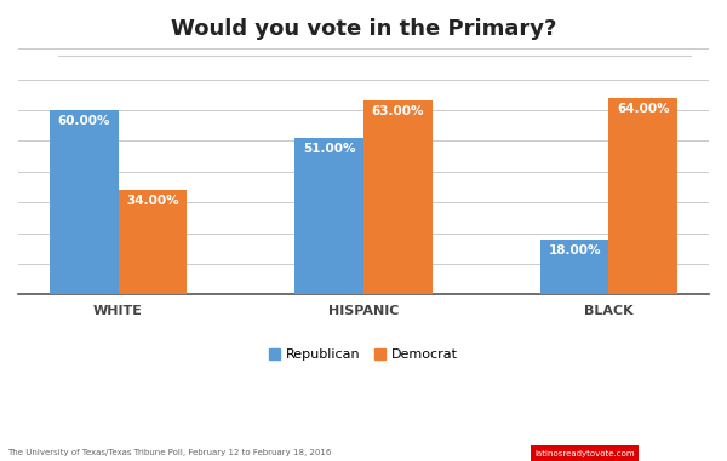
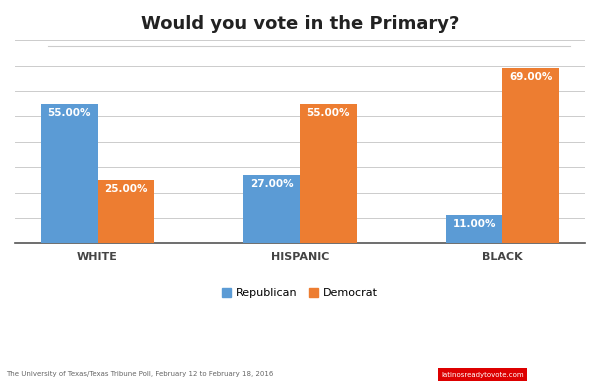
Republican/WHITE: 60.00% -> 55.00%
Democrat/WHITE: 34.00% -> 25.00%
Republican/HISPANIC: 51.00% -> 27.00%
Democrat/HISPANIC: 63.00% -> 55.00%
Republican/BLACK: 18.00% -> 11.00%
Democrat/BLACK: 64.00% -> 69.00%
